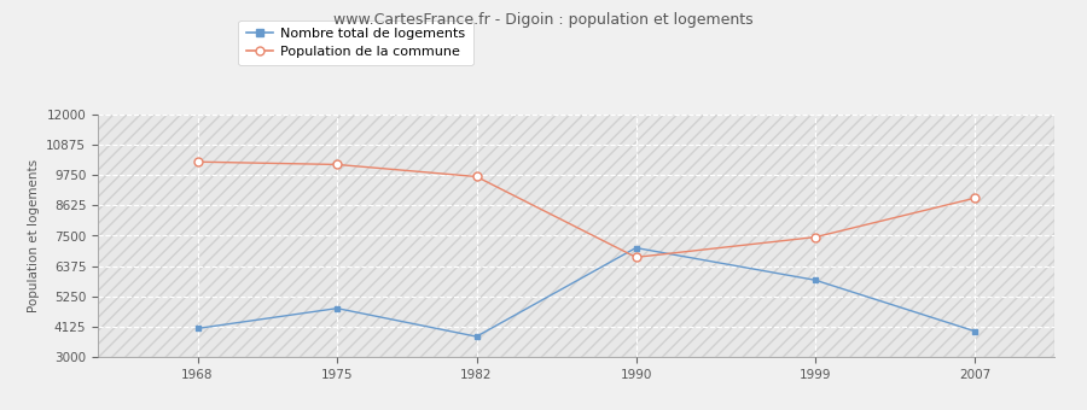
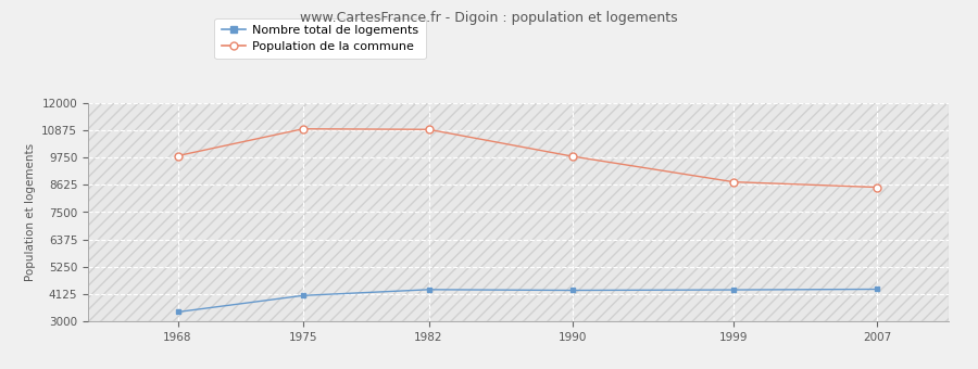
Nombre total de logements/1968: 4050 -> 3370
Population de la commune/1968: 10250 -> 9830
Nombre total de logements/1975: 4800 -> 4060
Population de la commune/1975: 10150 -> 10940
Nombre total de logements/1982: 3750 -> 4300
Population de la commune/1982: 9700 -> 10920
Nombre total de logements/1990: 7050 -> 4270
Population de la commune/1990: 6700 -> 9810
Nombre total de logements/1999: 5850 -> 4290
Population de la commune/1999: 7450 -> 8750
Nombre total de logements/2007: 3950 -> 4320
Population de la commune/2007: 8900 -> 8530
